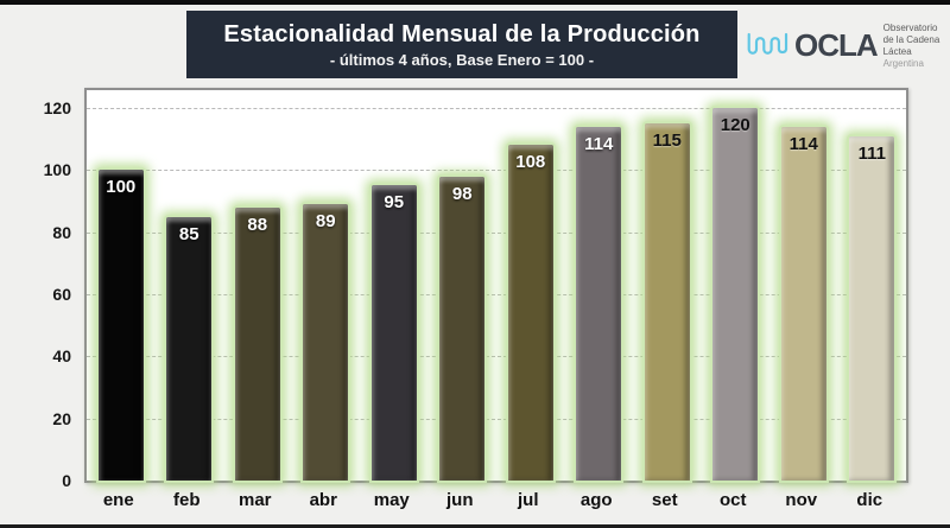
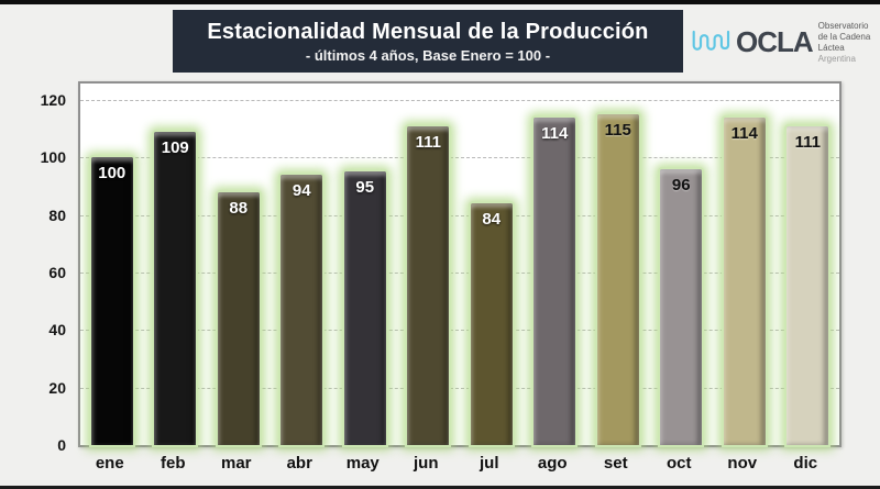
feb: 85 -> 109
abr: 89 -> 94
jun: 98 -> 111
jul: 108 -> 84
oct: 120 -> 96
